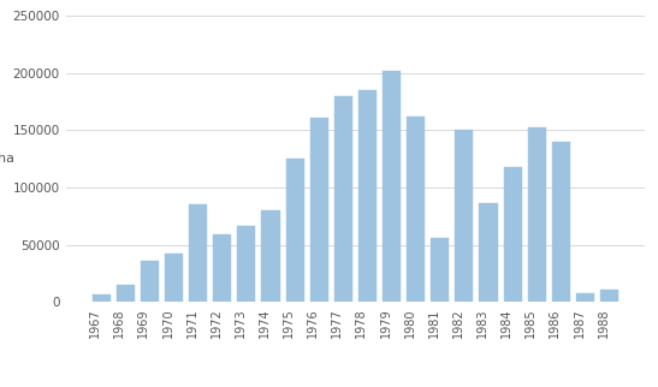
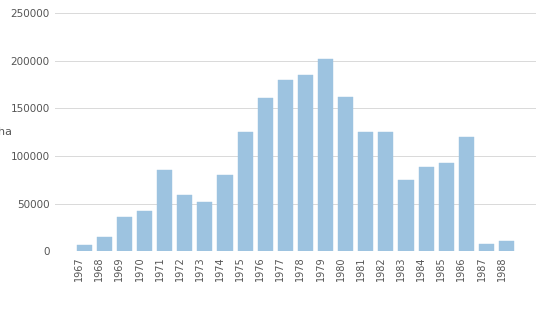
1973: 66000 -> 52000
1981: 56000 -> 125000
1982: 150000 -> 125000
1983: 86000 -> 75000
1984: 118000 -> 88000
1985: 152000 -> 93000
1986: 140000 -> 120000
